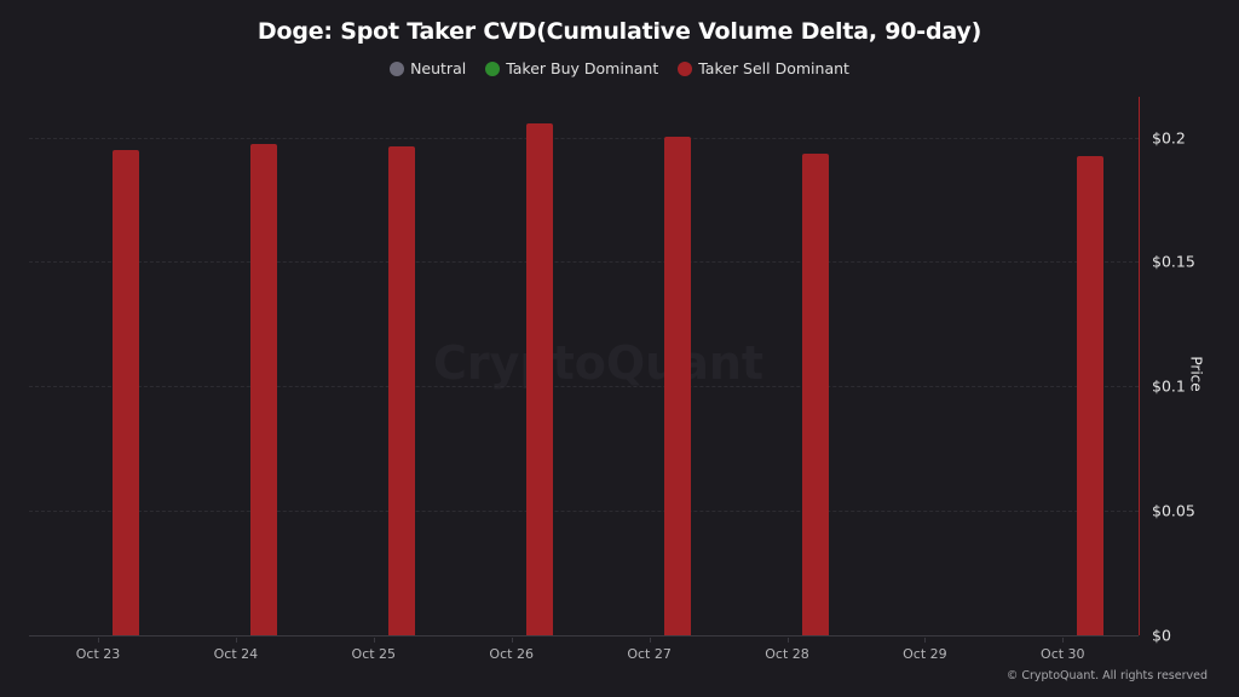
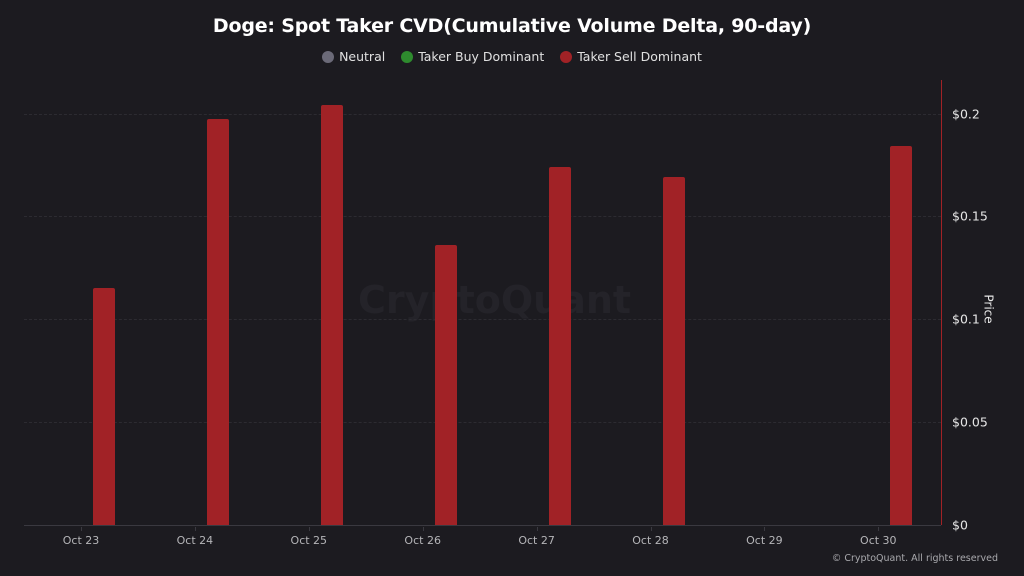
Oct 23: $0.195 -> $0.115
Oct 25: $0.196 -> $0.204
Oct 26: $0.206 -> $0.136
Oct 27: $0.200 -> $0.174
Oct 28: $0.193 -> $0.169
Oct 30: $0.192 -> $0.184
